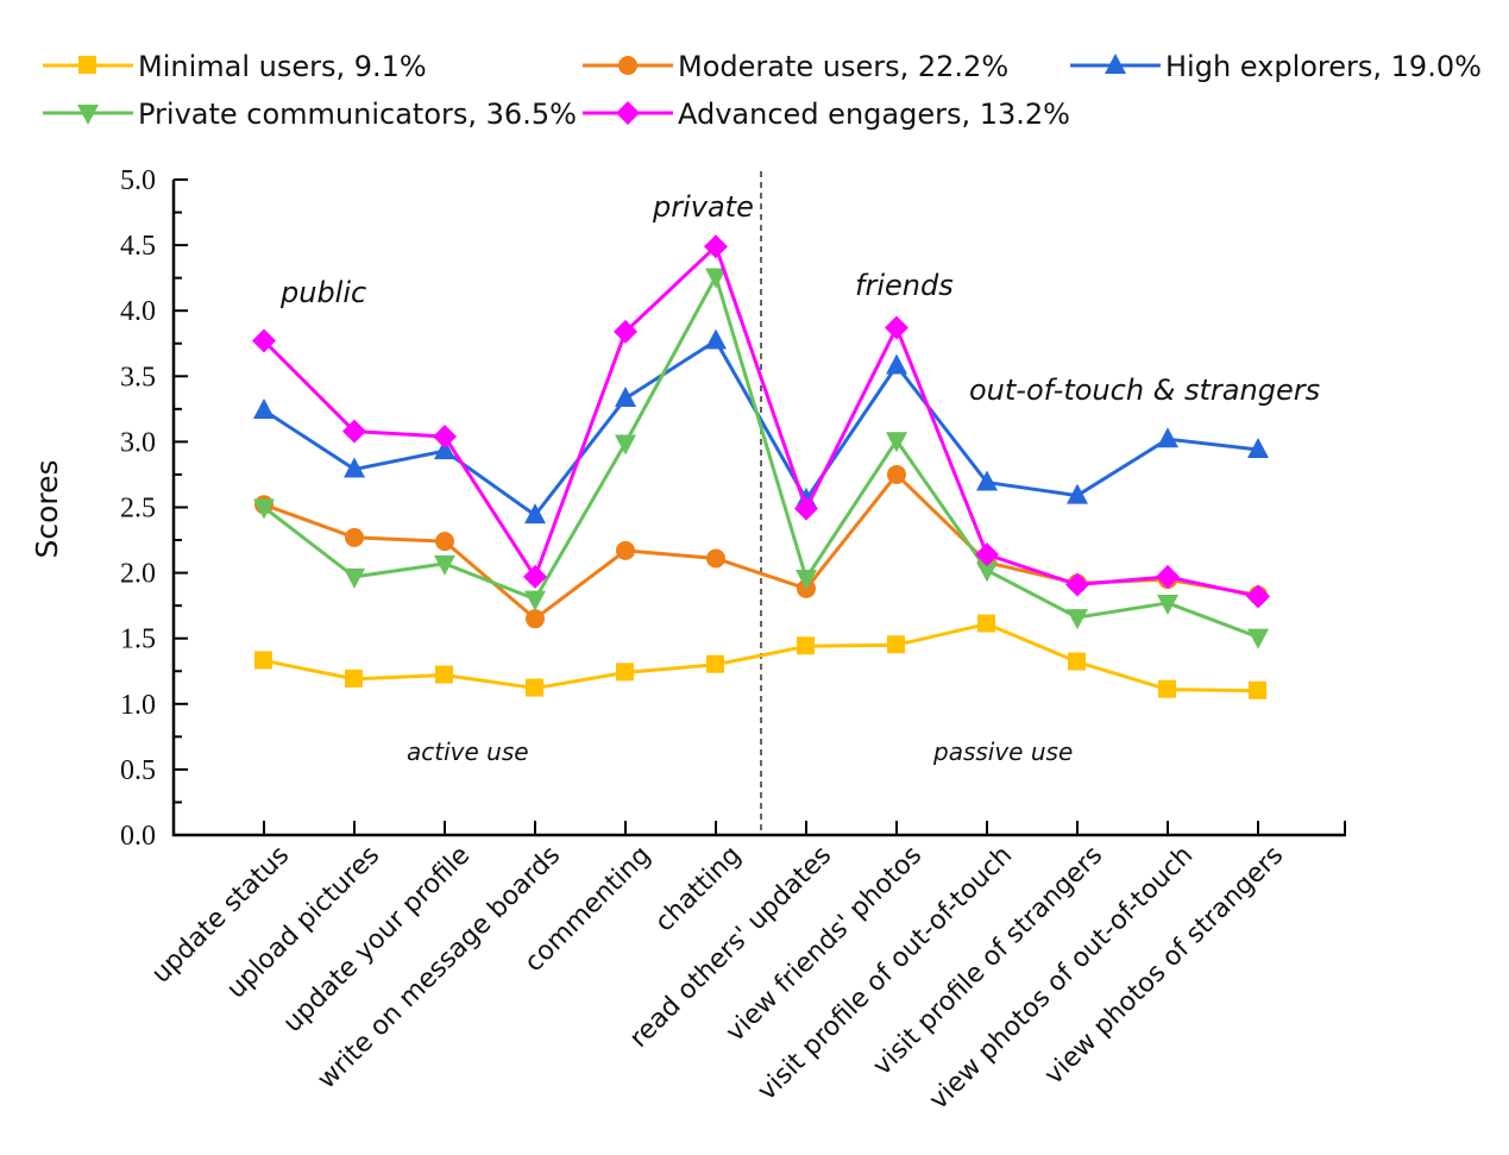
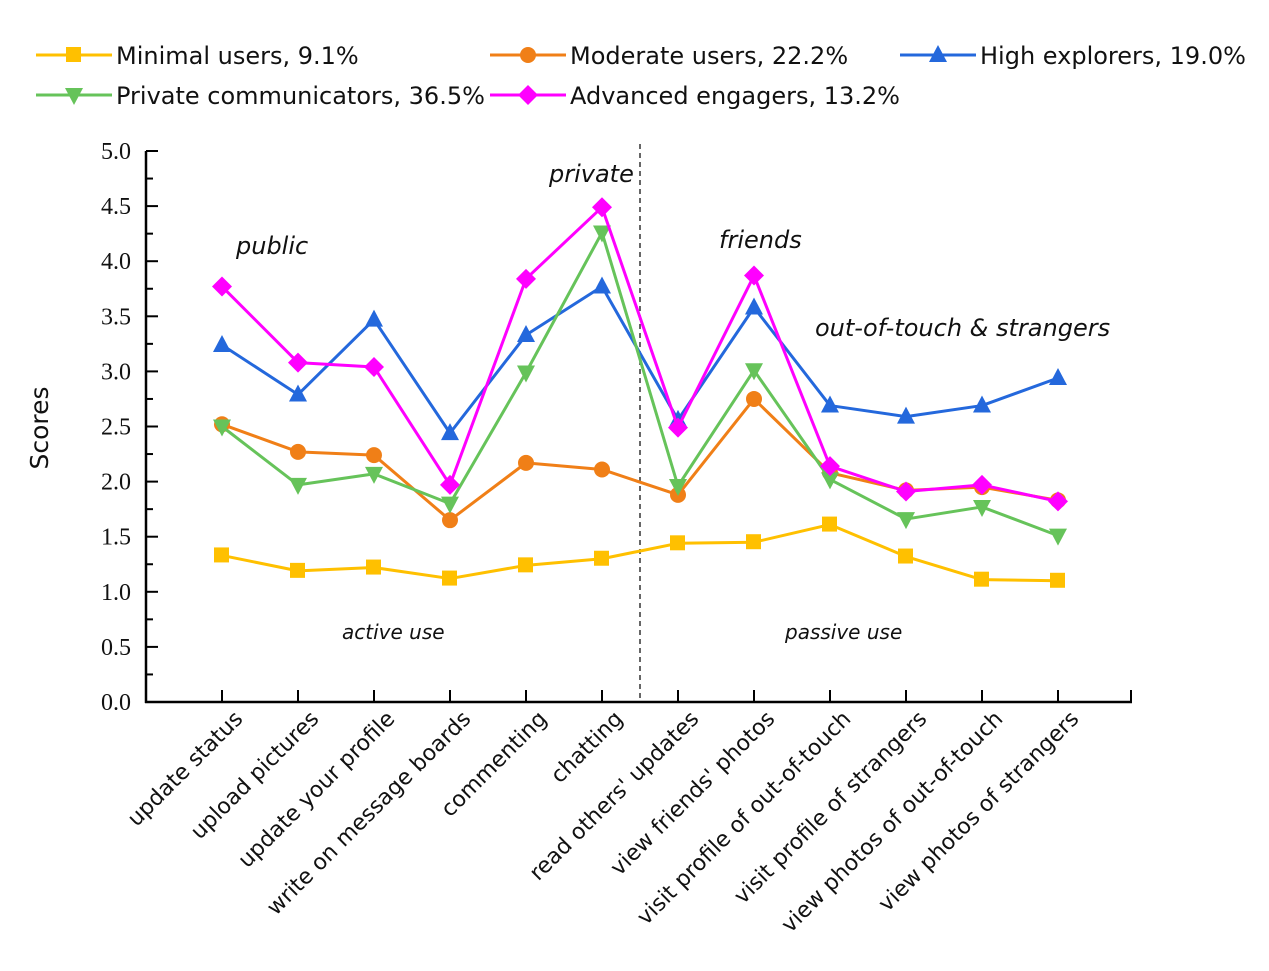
High explorers, 19.0%/update your profile: 2.93 -> 3.47
High explorers, 19.0%/view photos of out-of-touch: 3.02 -> 2.69
